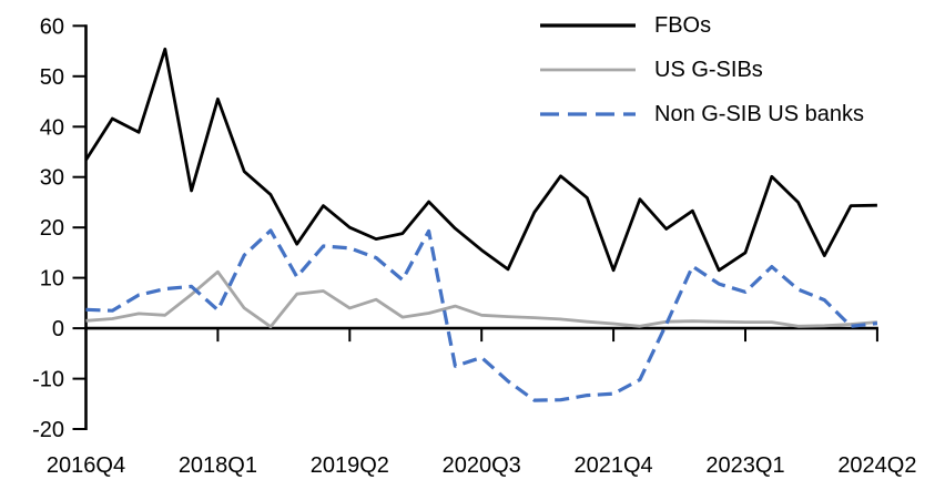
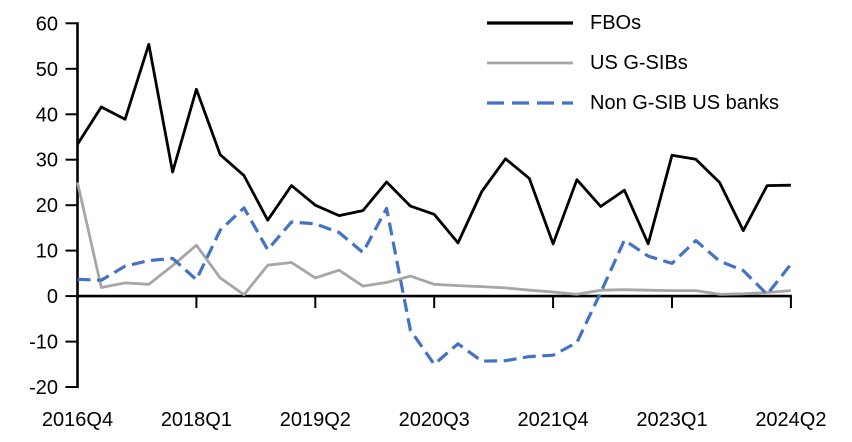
US G-SIBs/2016Q4: 2 -> 25
FBOs/2020Q3: 16 -> 18
Non G-SIB US banks/2020Q3: -6 -> -15
FBOs/2023Q1: 15 -> 31
Non G-SIB US banks/2024Q2: 1 -> 7
